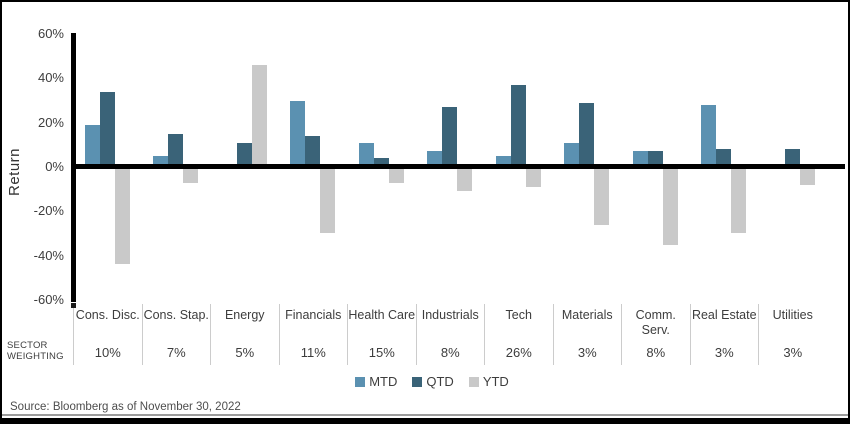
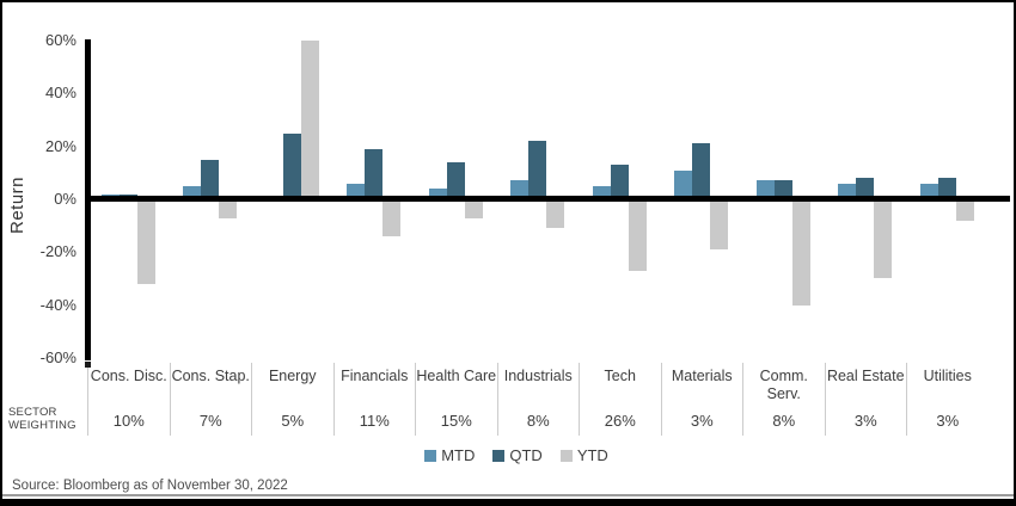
MTD/Cons. Disc.: 19% -> 2%
QTD/Cons. Disc.: 34% -> 2%
YTD/Cons. Disc.: -44% -> -32%
QTD/Energy: 11% -> 25%
YTD/Energy: 46% -> 60%
MTD/Financials: 30% -> 6%
QTD/Financials: 14% -> 19%
YTD/Financials: -30% -> -14%
MTD/Health Care: 11% -> 4%
QTD/Health Care: 4% -> 14%
QTD/Industrials: 27% -> 22%
QTD/Tech: 37% -> 13%
YTD/Tech: -9% -> -27%
QTD/Materials: 29% -> 21%
YTD/Materials: -26% -> -19%
YTD/Comm. Serv.: -35% -> -40%
MTD/Real Estate: 28% -> 6%
MTD/Utilities: 1% -> 6%
